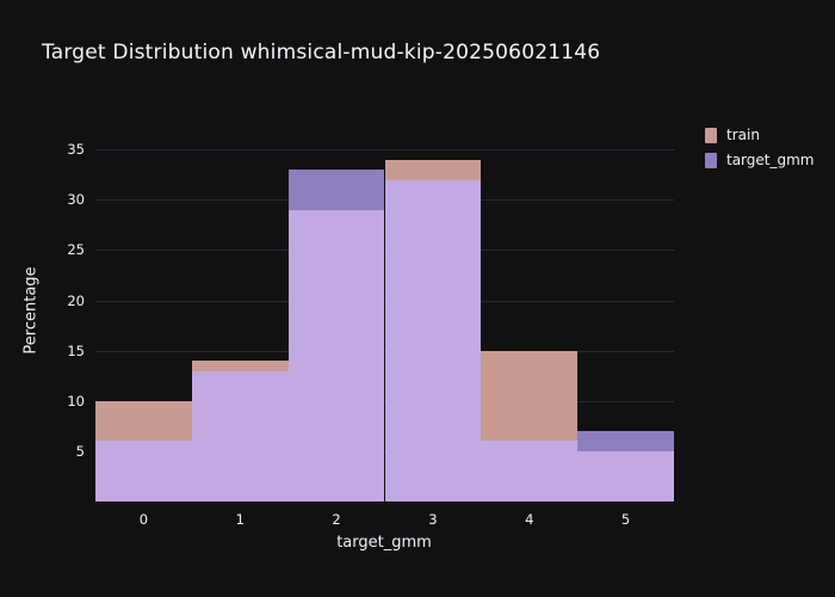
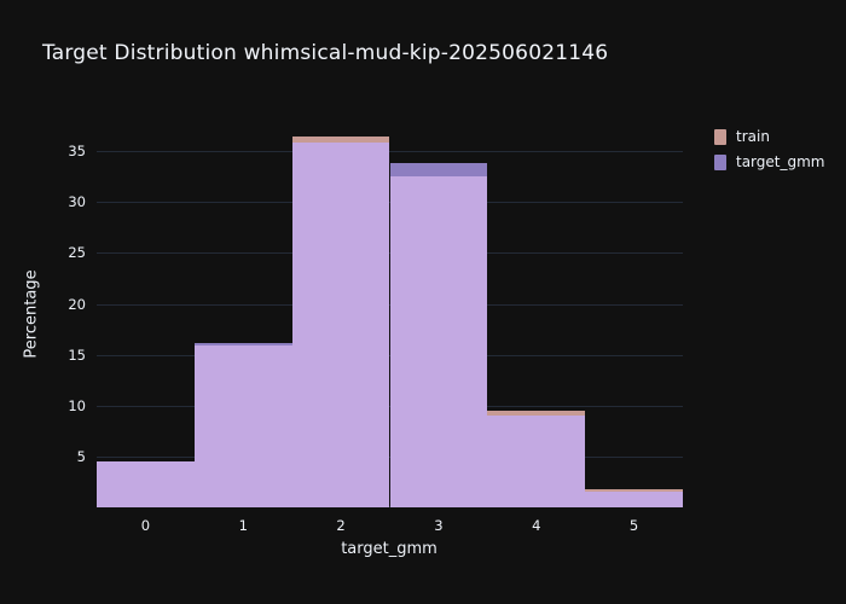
train/0: 10 -> 4
target_gmm/0: 6 -> 4
train/1: 14 -> 16
target_gmm/1: 13 -> 16
train/2: 29 -> 36
target_gmm/2: 33 -> 36
train/3: 34 -> 32
target_gmm/3: 32 -> 34
train/4: 15 -> 10
target_gmm/4: 6 -> 9
train/5: 5 -> 2
target_gmm/5: 7 -> 2
